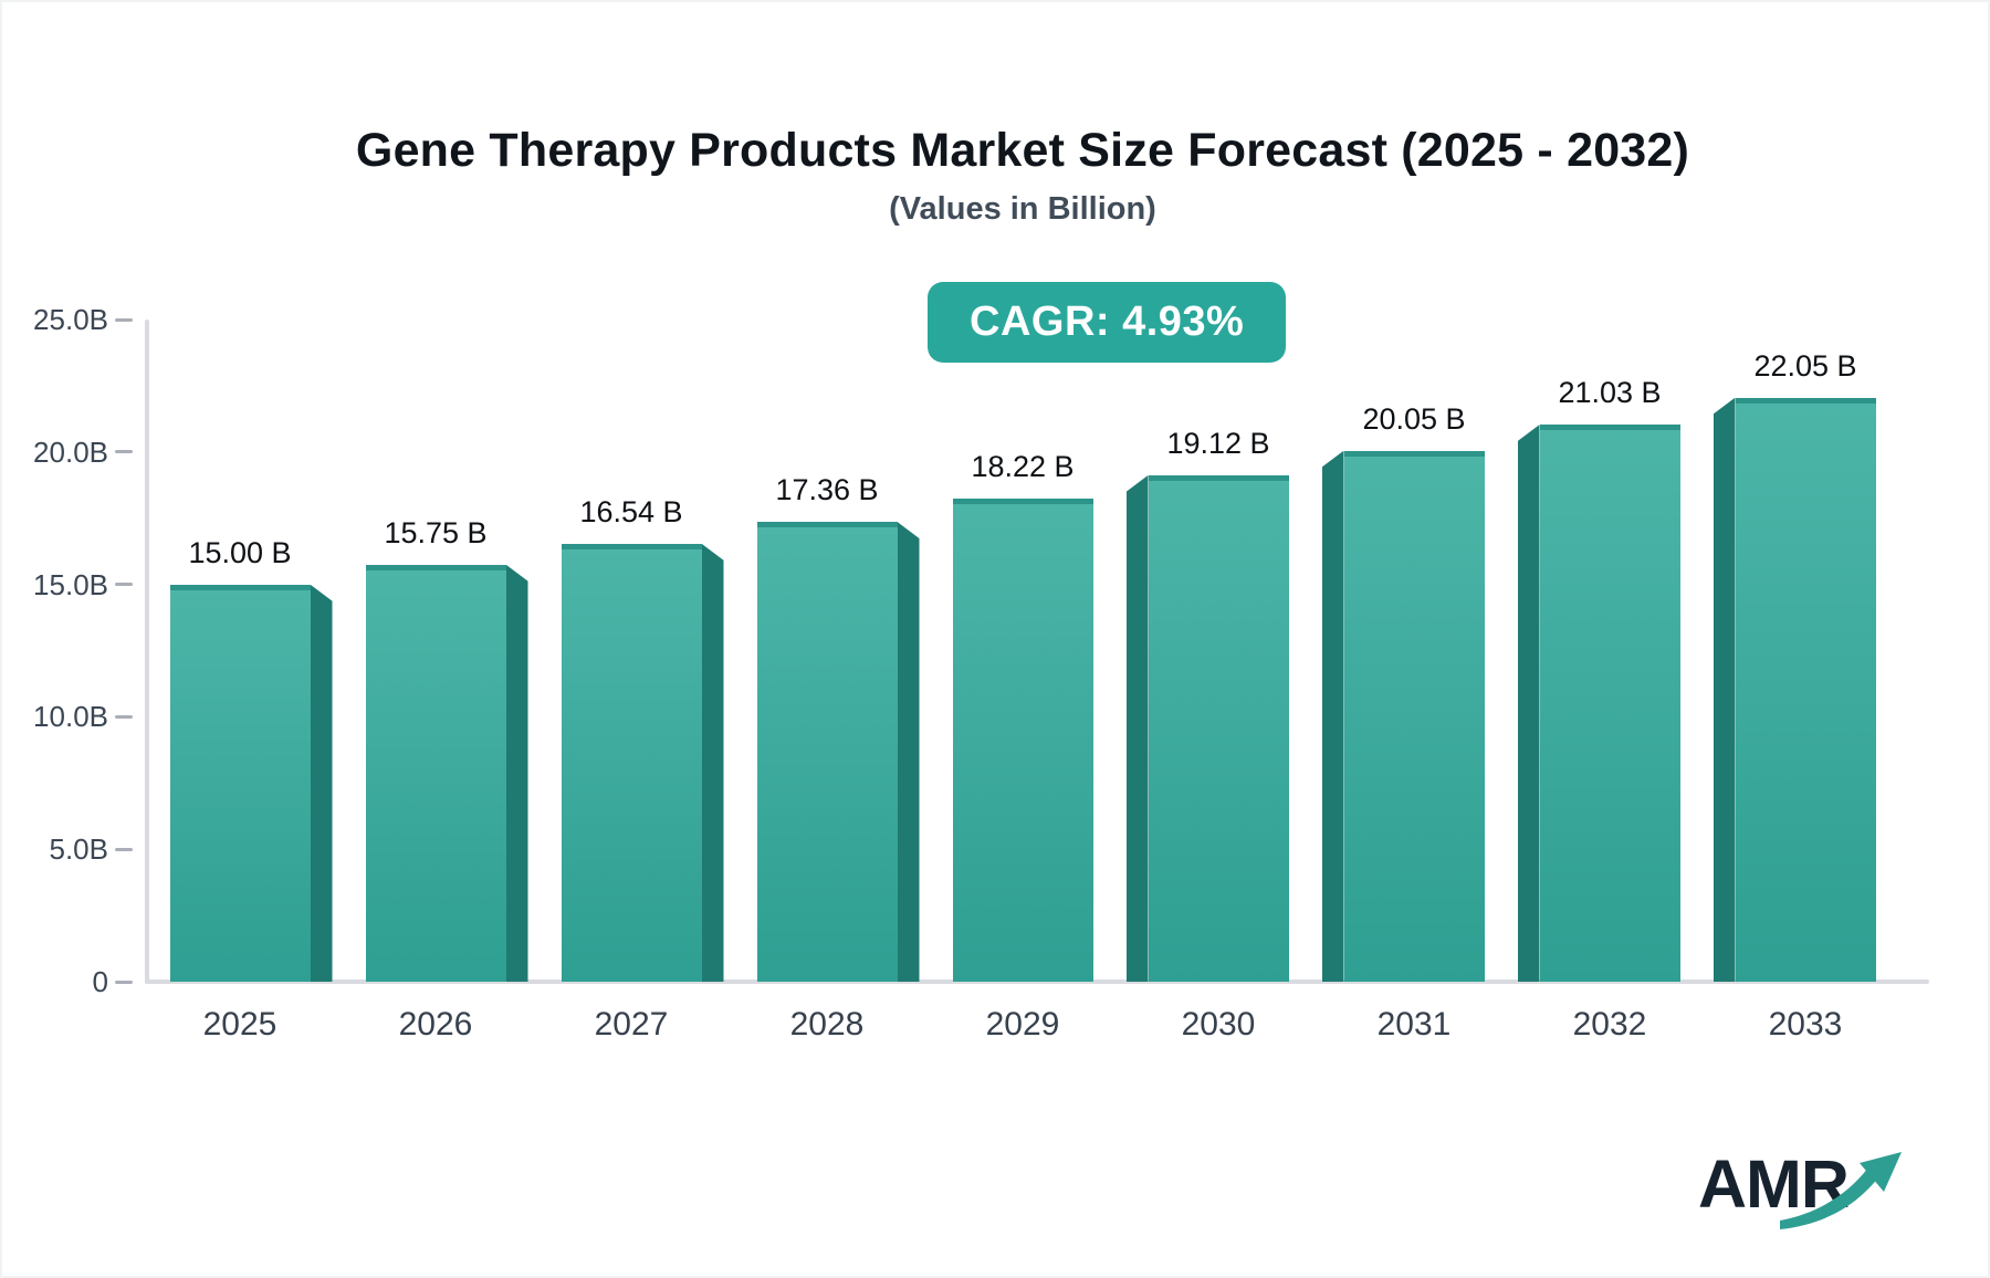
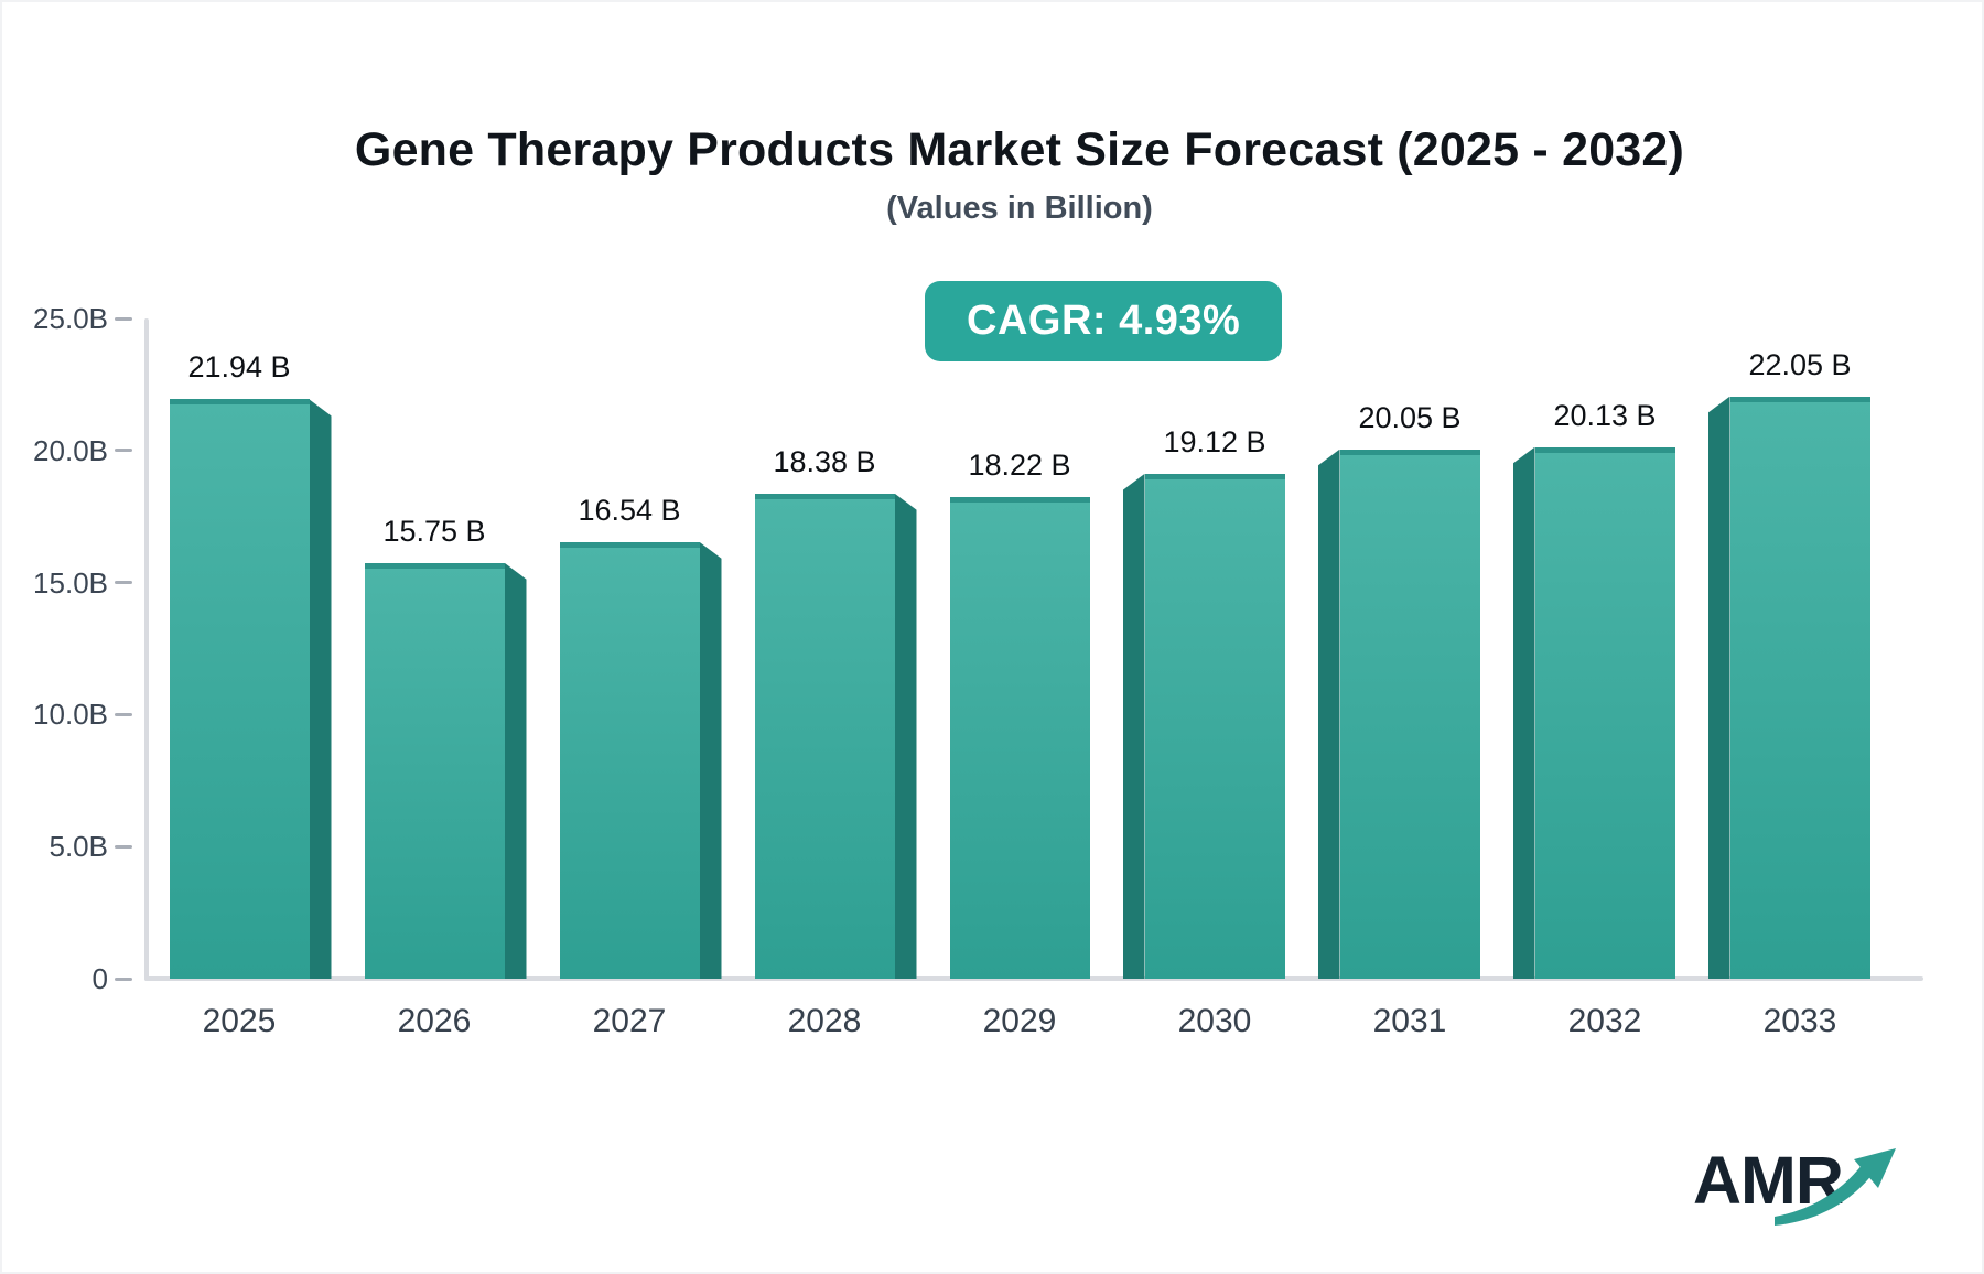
2025: 15.00 -> 21.94
2028: 17.36 -> 18.38
2032: 21.03 -> 20.13
